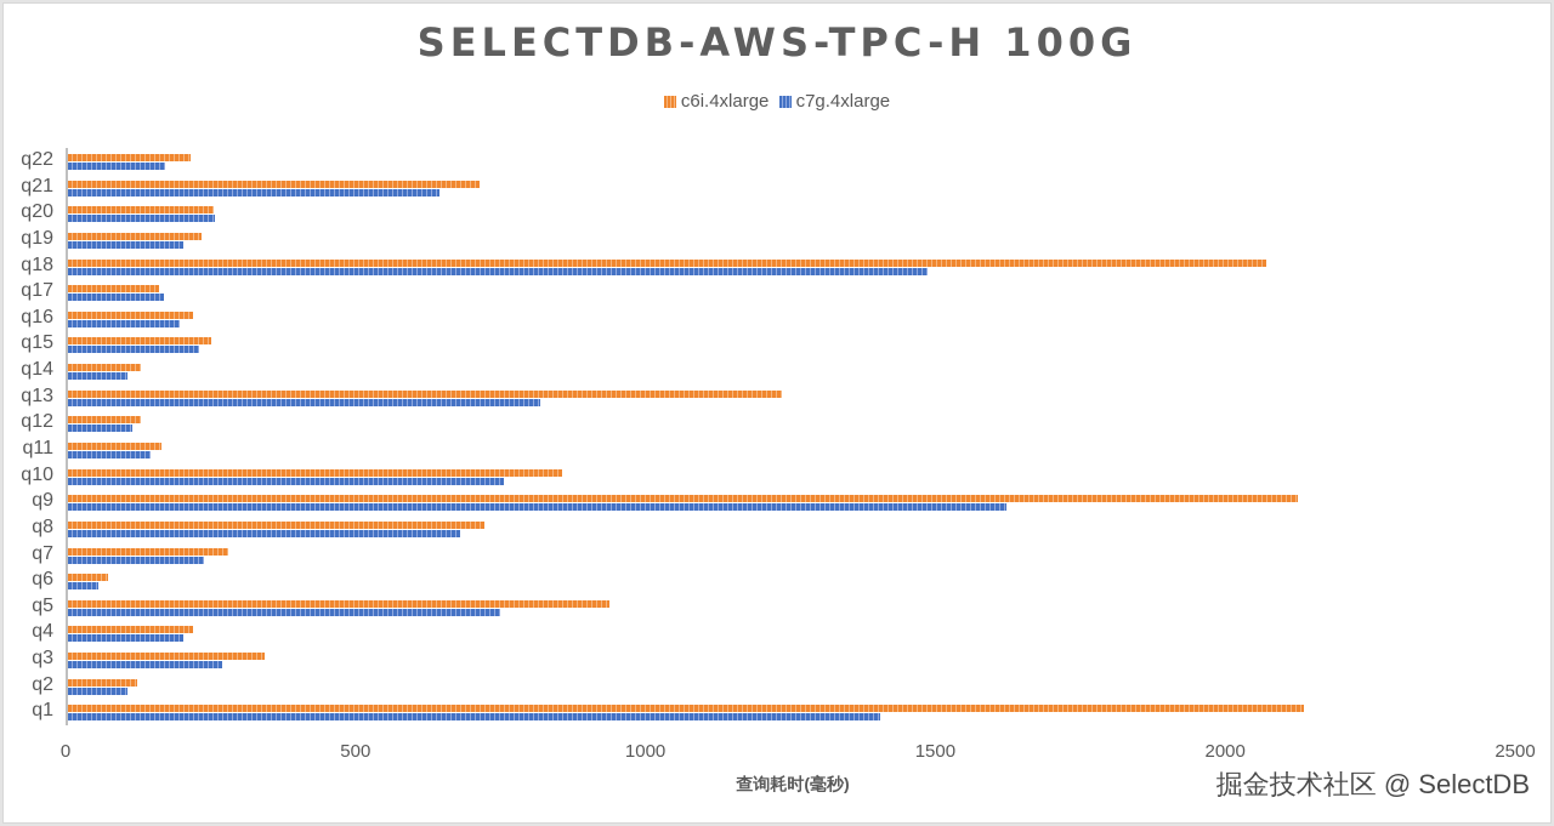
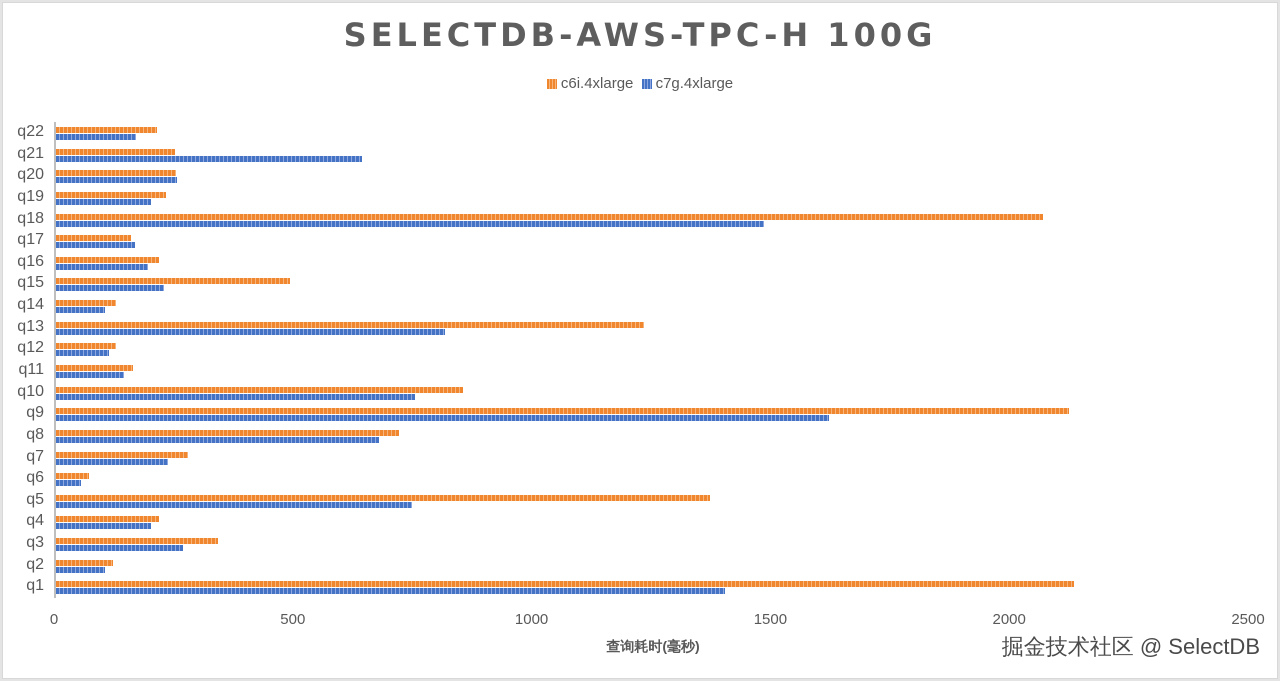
c6i.4xlarge/q5: 930 -> 1370
c6i.4xlarge/q15: 250 -> 490
c6i.4xlarge/q21: 710 -> 250
